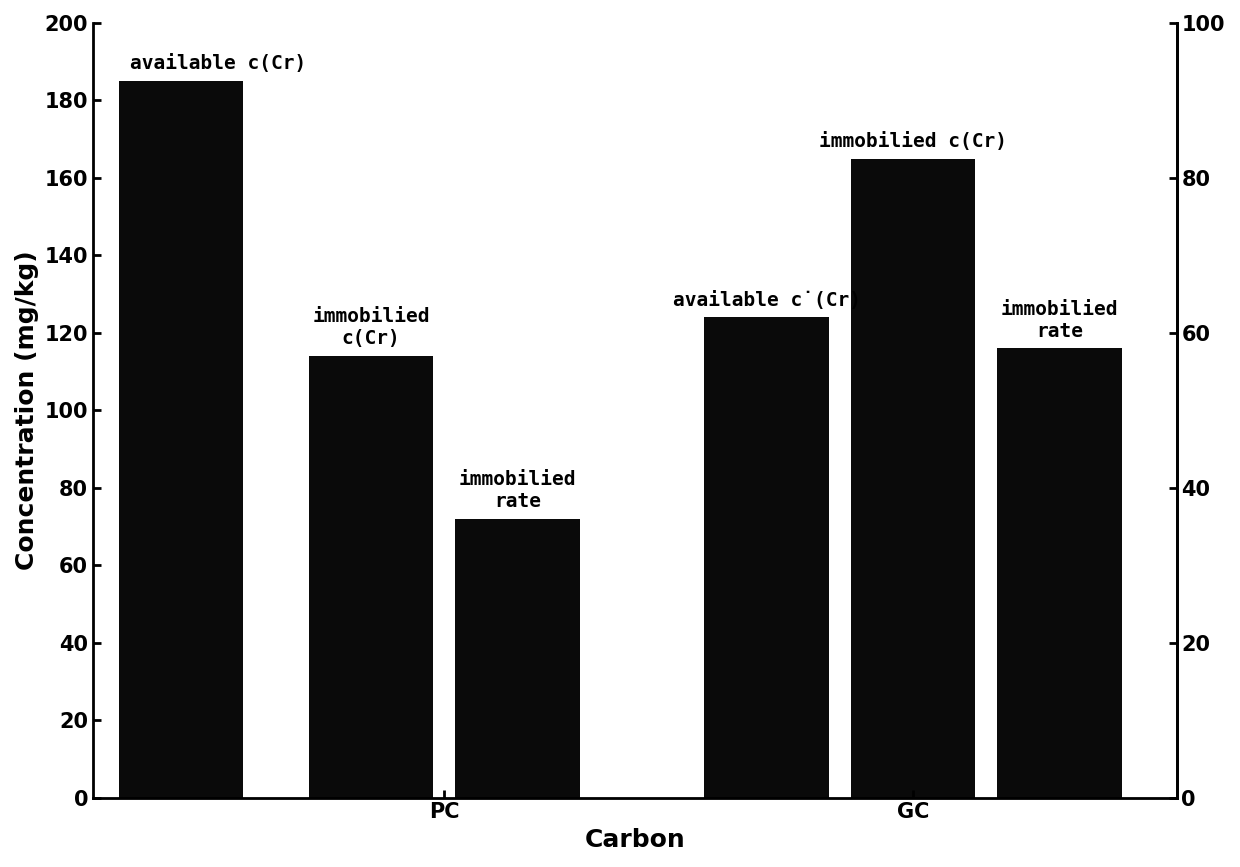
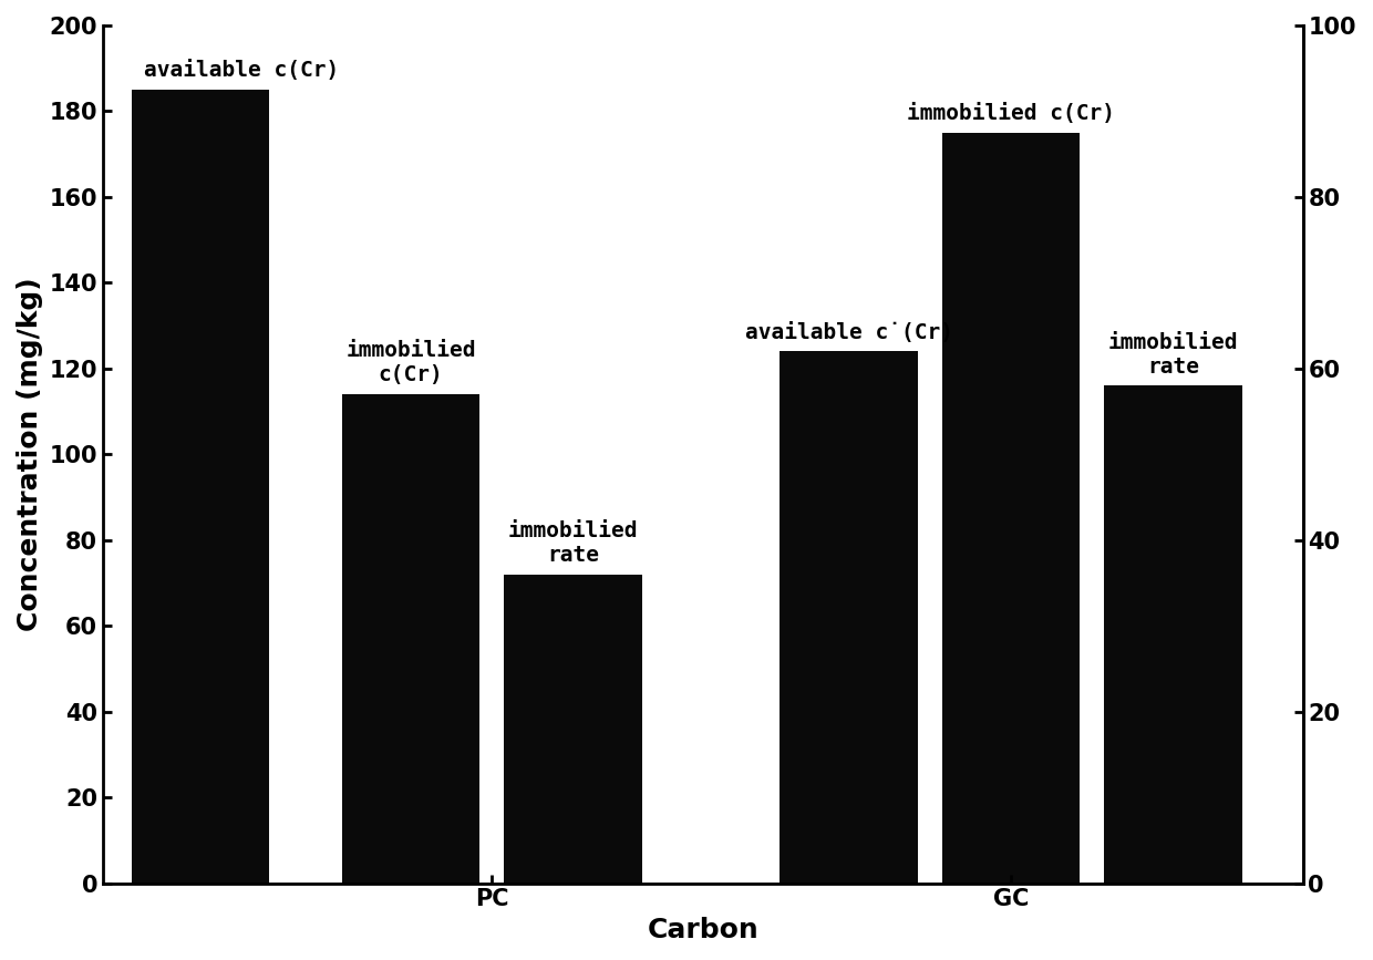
GC: 165 -> 175
